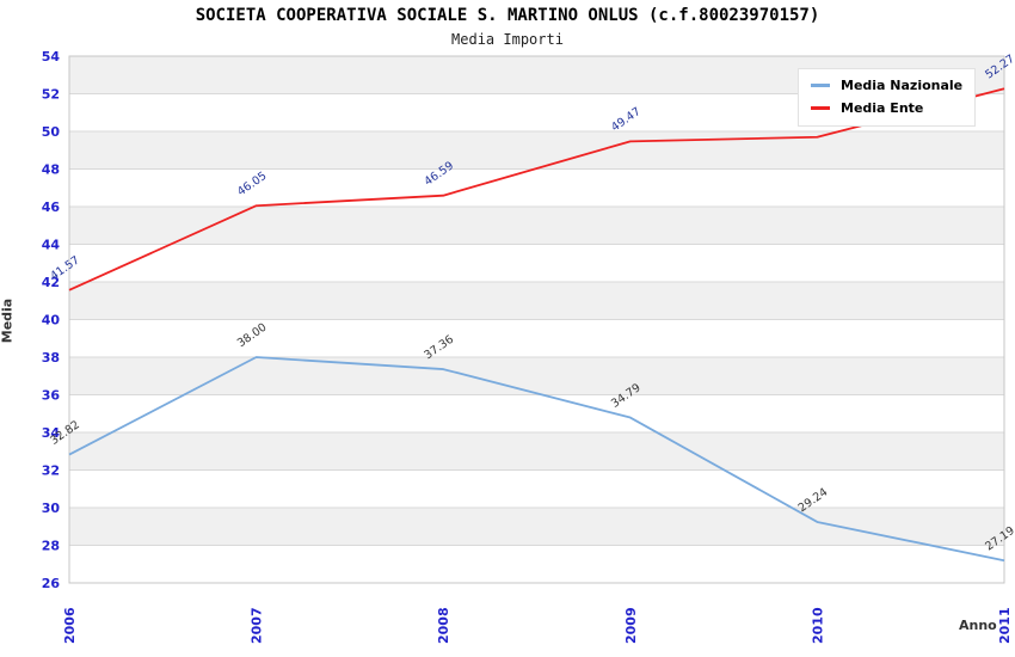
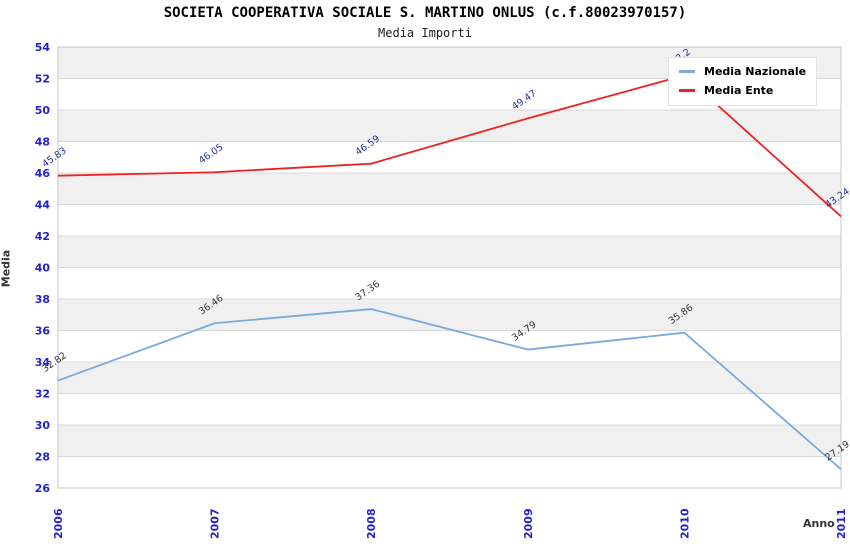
Media Ente/2006: 41.57 -> 45.83
Media Nazionale/2007: 38.00 -> 36.46
Media Nazionale/2010: 29.24 -> 35.86
Media Ente/2010: 49.7 -> 52.2
Media Ente/2011: 52.27 -> 43.24
